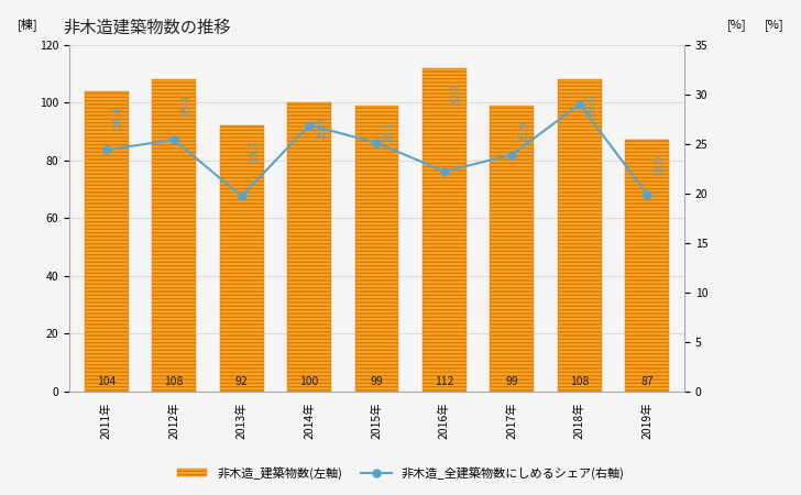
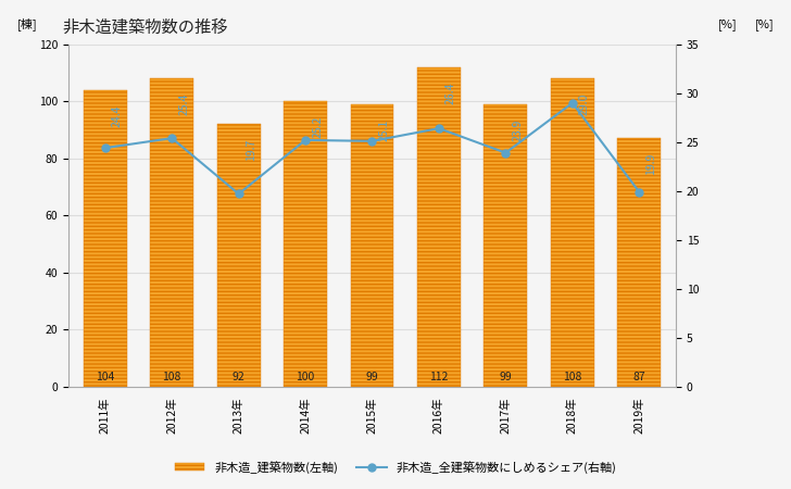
非木造_全建築物数にしめるシェア(右軸)/2014年: 26.9 -> 25.2
非木造_全建築物数にしめるシェア(右軸)/2016年: 22.2 -> 26.4
